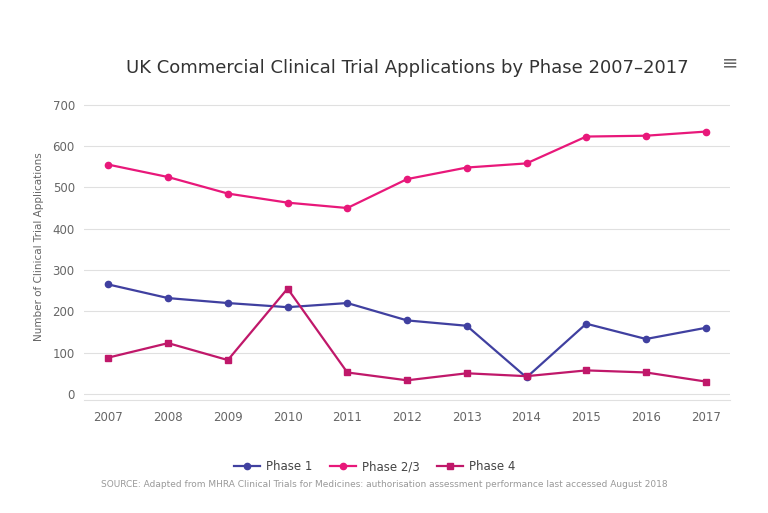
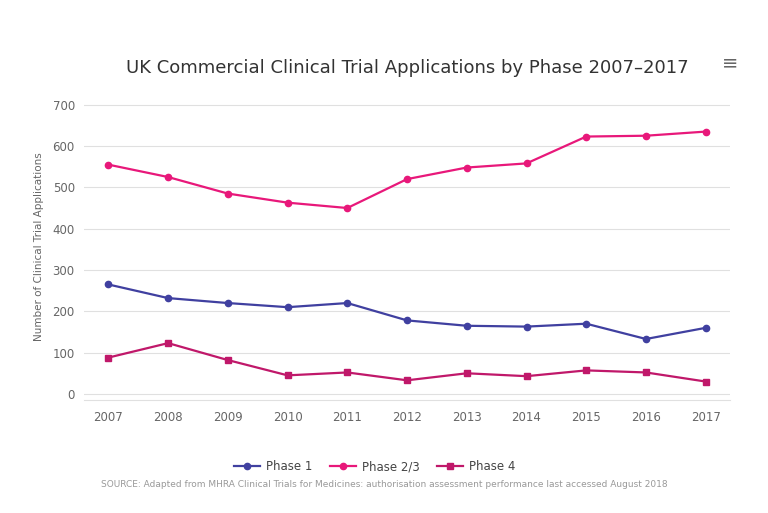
Phase 4/2010: 255 -> 45
Phase 1/2014: 40 -> 163
